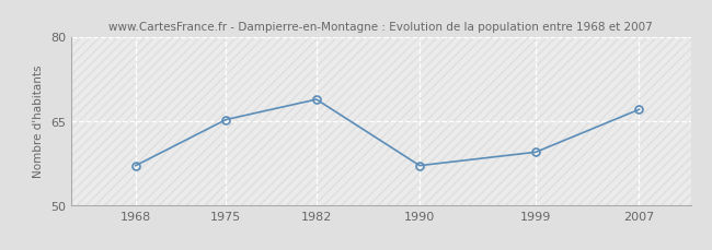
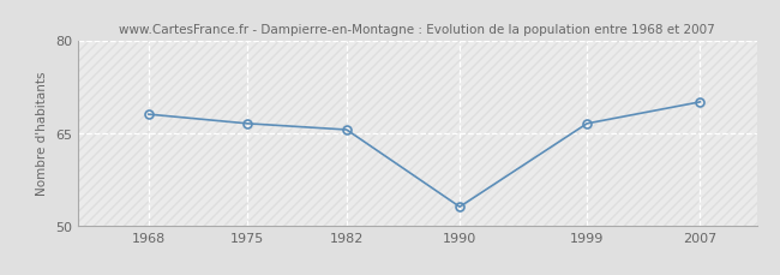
1968: 57.0 -> 68.0
1975: 65.2 -> 66.5
1982: 68.8 -> 65.5
1990: 57.0 -> 53.0
1999: 59.4 -> 66.5
2007: 67.0 -> 70.0
